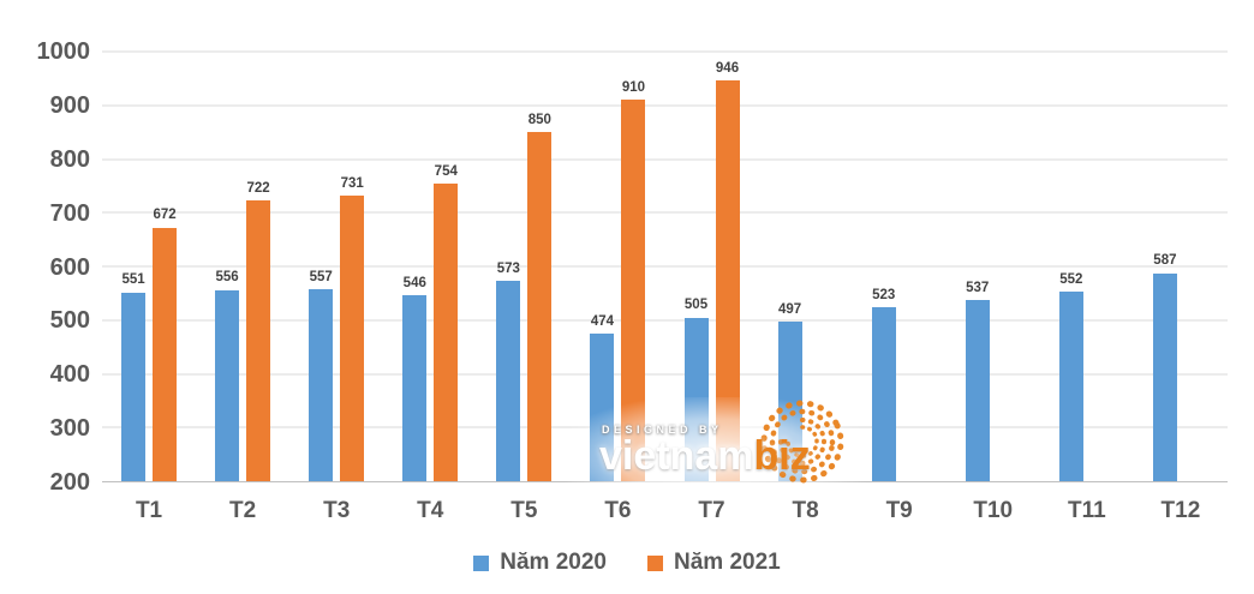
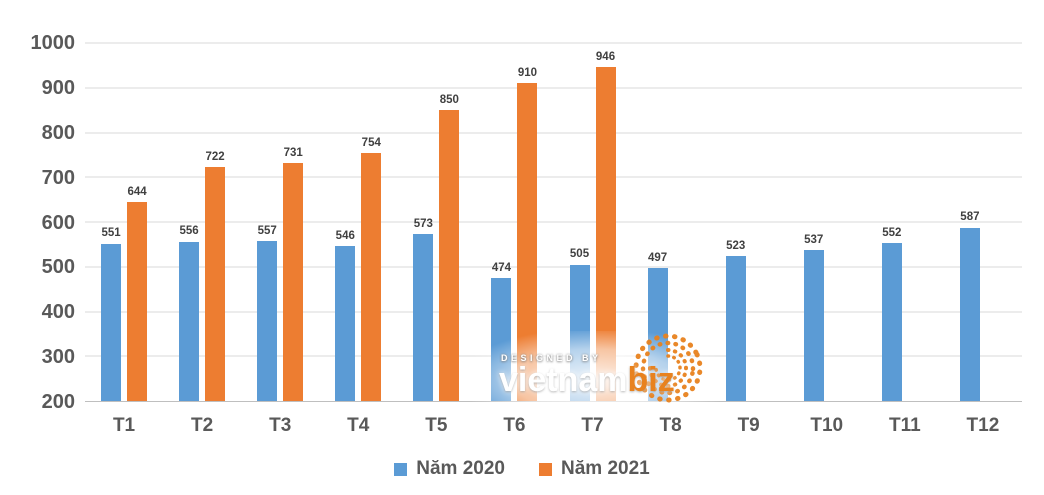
Năm 2021/T1: 672 -> 644
